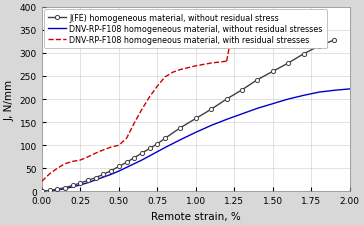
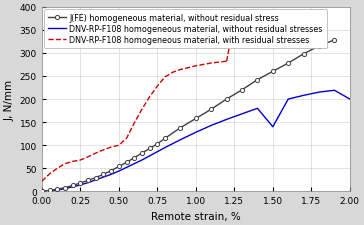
DNV-RP-F108 homogeneous material, without residual stresses/1.50: 190 -> 140
DNV-RP-F108 homogeneous material, without residual stresses/2.00: 222 -> 200
